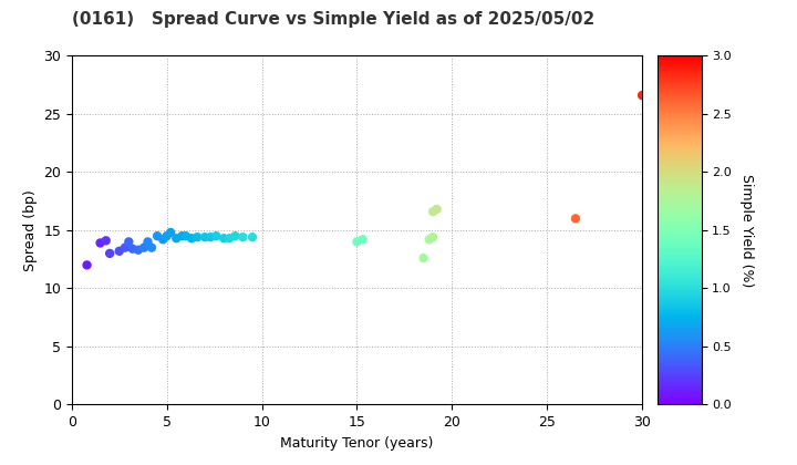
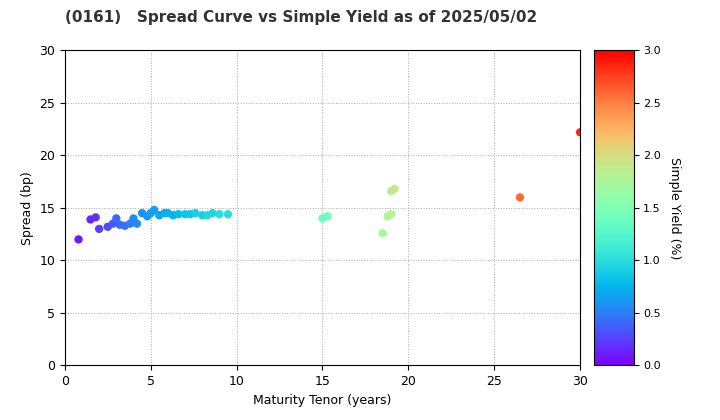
30: 26.6 -> 22.2
